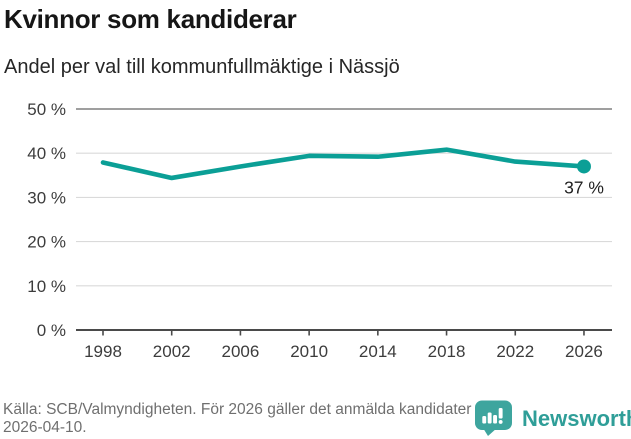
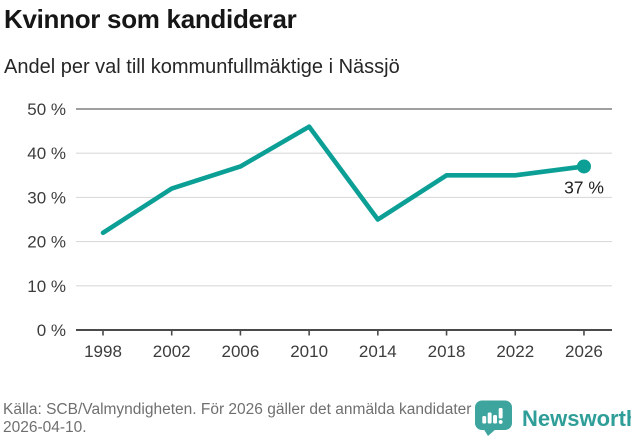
1998: 38% -> 22%
2002: 34% -> 32%
2010: 39% -> 46%
2014: 39% -> 25%
2018: 41% -> 35%
2022: 38% -> 35%
